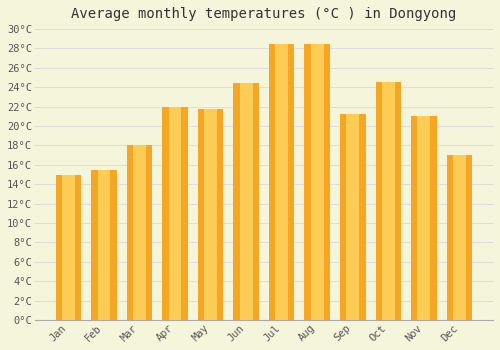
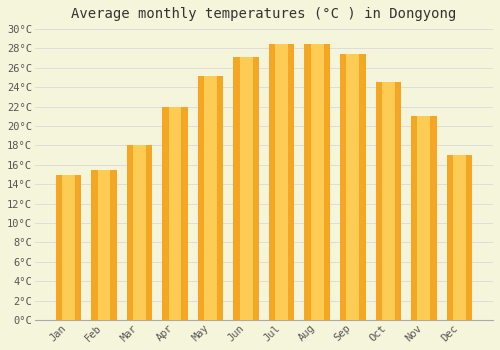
May: 21.8°C -> 25.2°C
Jun: 24.4°C -> 27.1°C
Sep: 21.2°C -> 27.4°C
